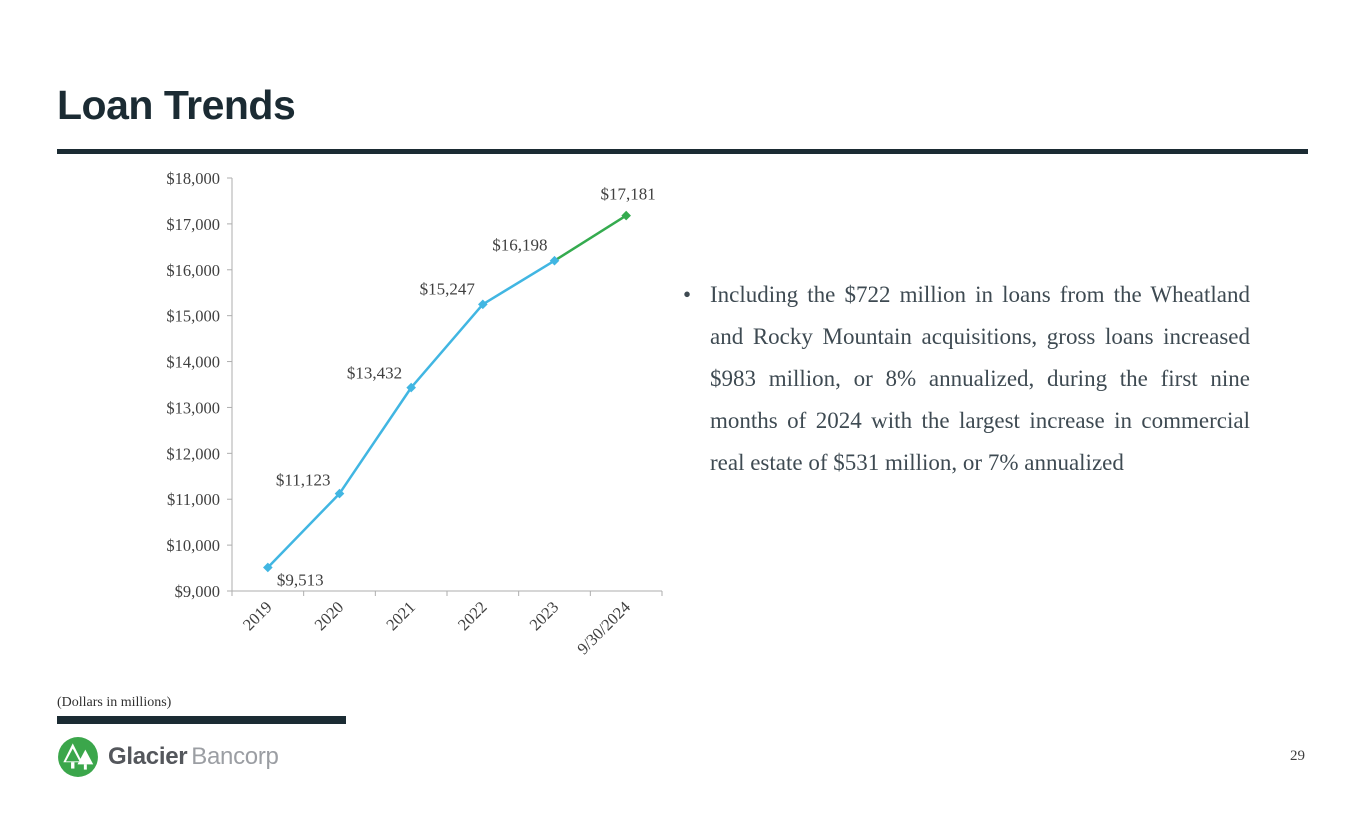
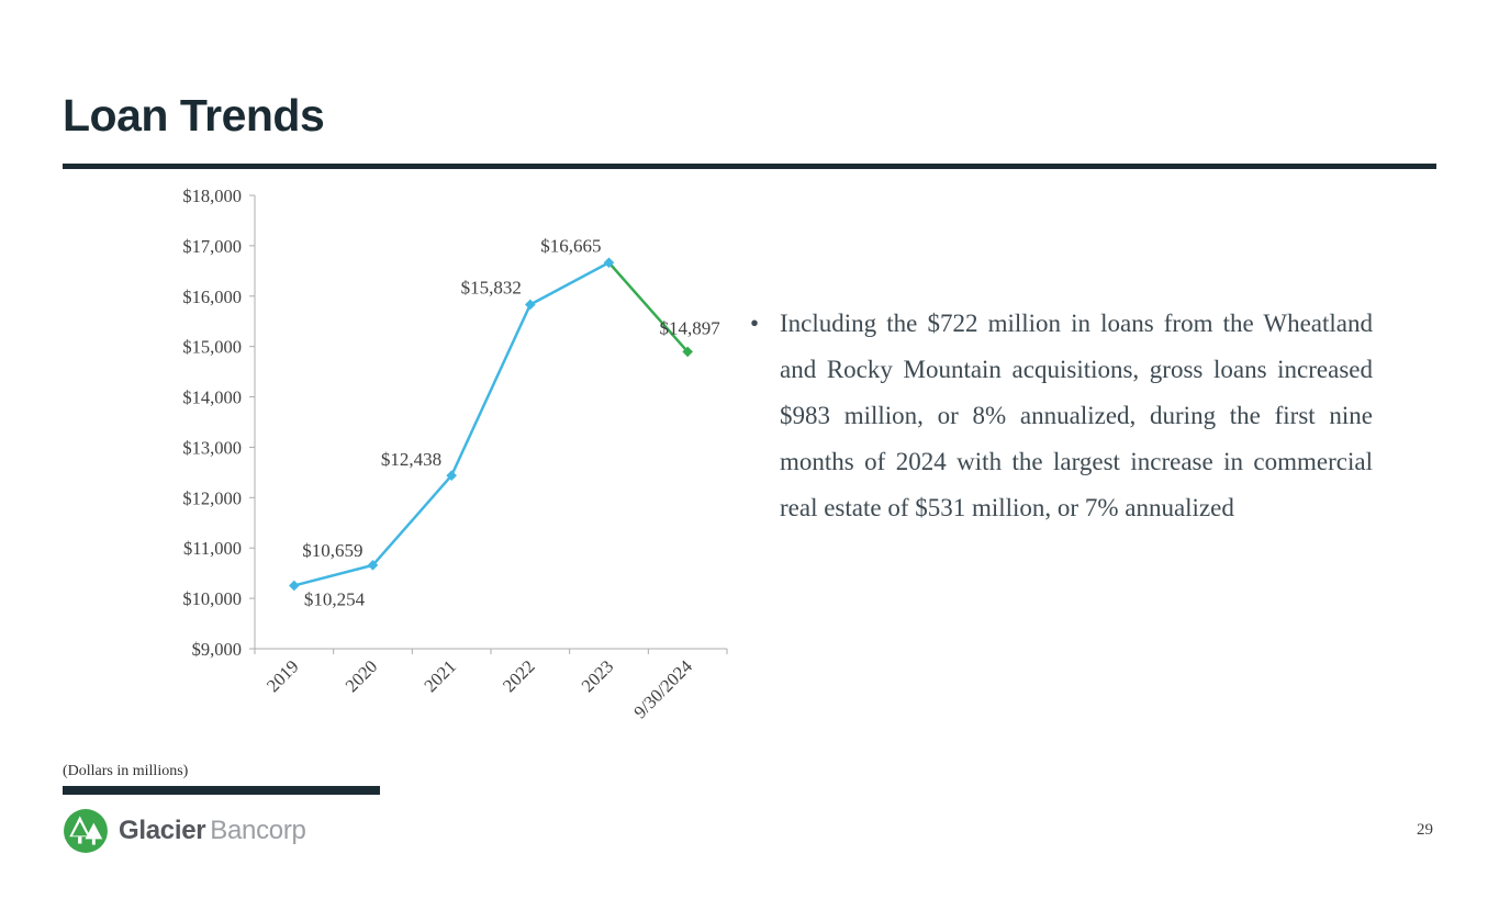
2019: $9,513 -> $10,254
2020: $11,123 -> $10,659
2021: $13,432 -> $12,438
2022: $15,247 -> $15,832
2023: $16,198 -> $16,665
9/30/2024: $17,181 -> $14,897
